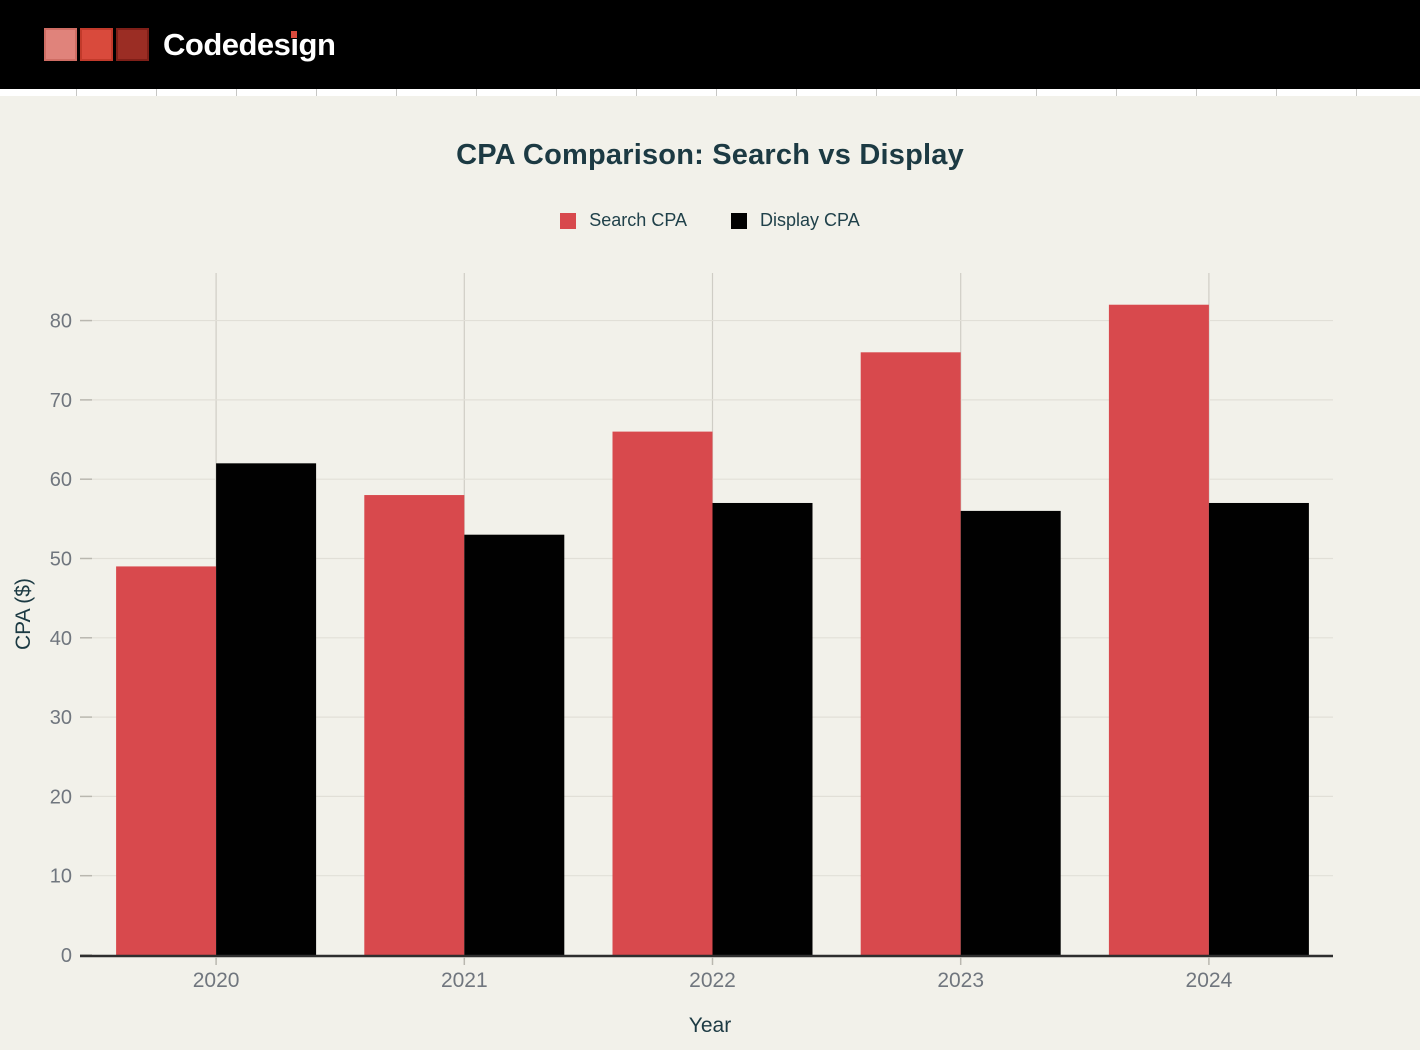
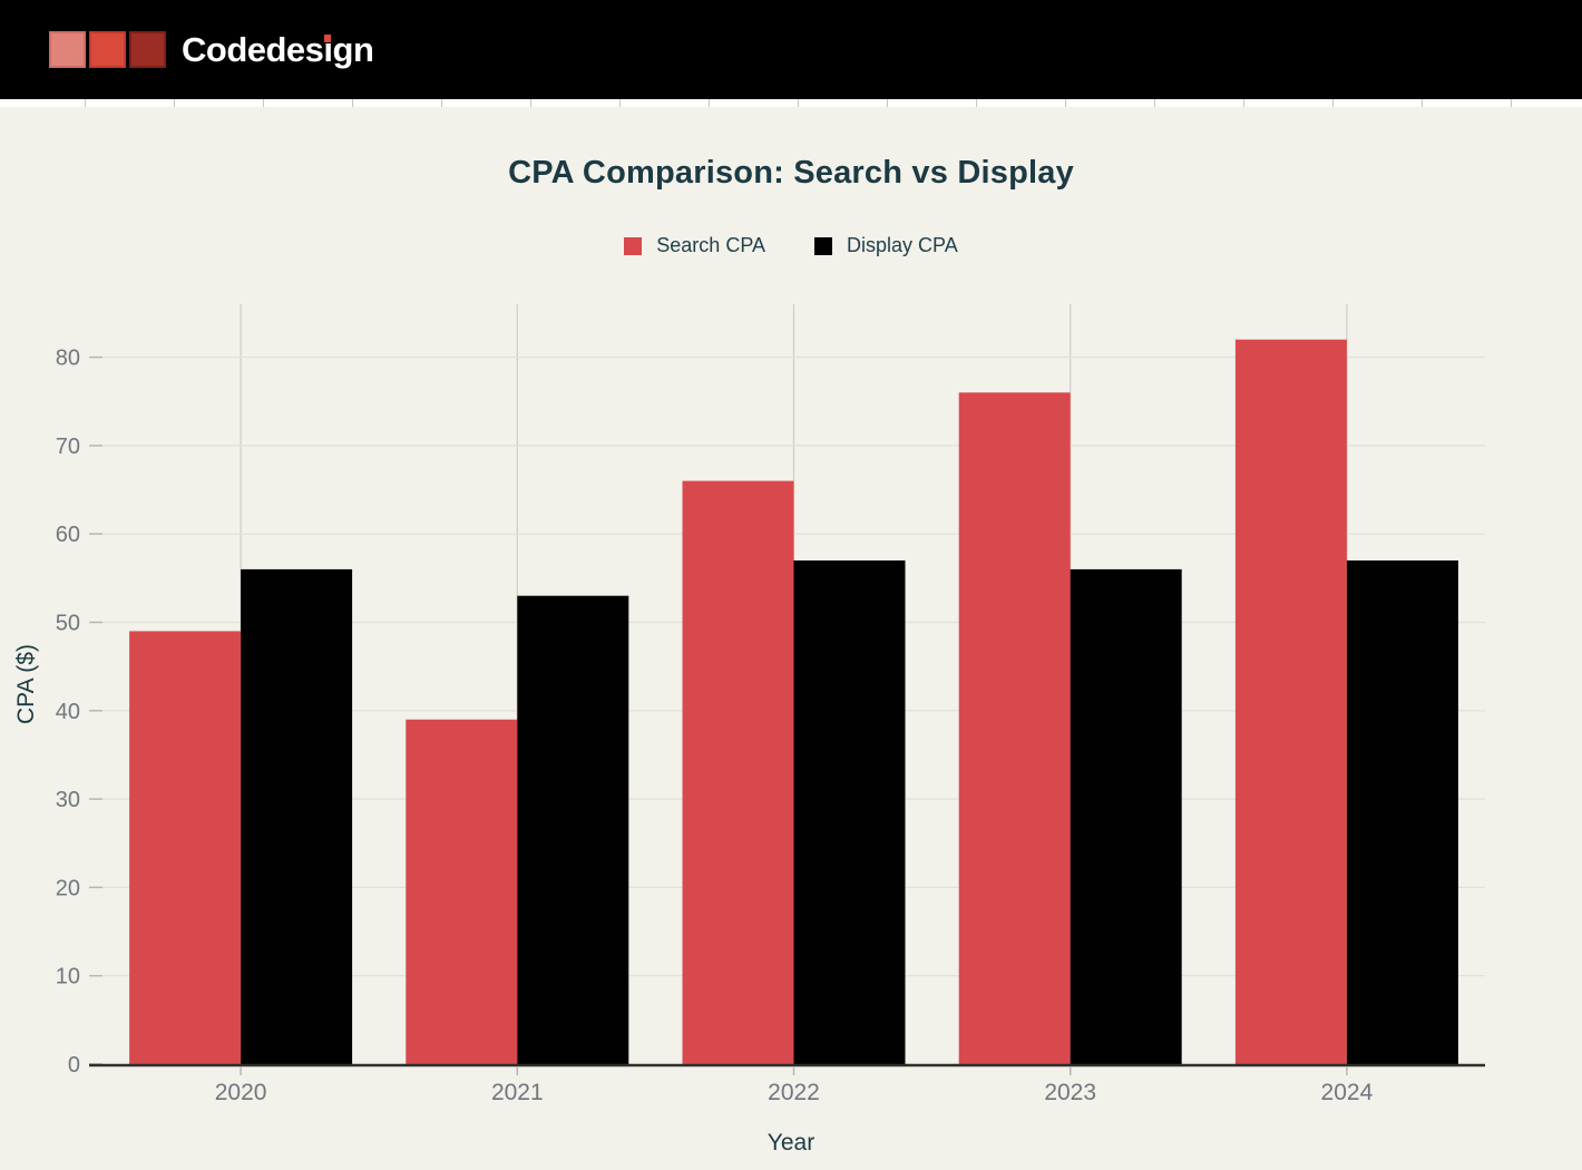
Display CPA/2020: 62 -> 56
Search CPA/2021: 58 -> 39
